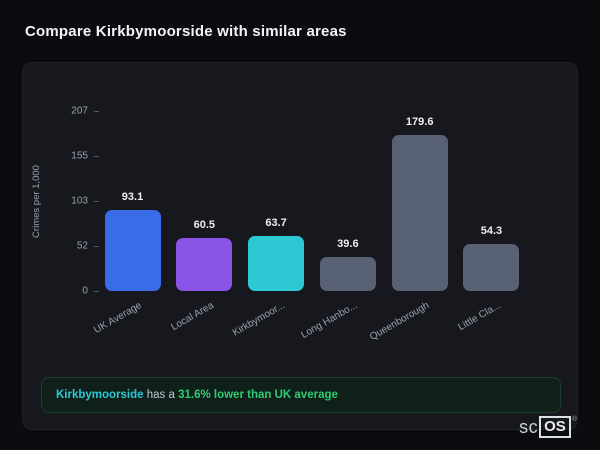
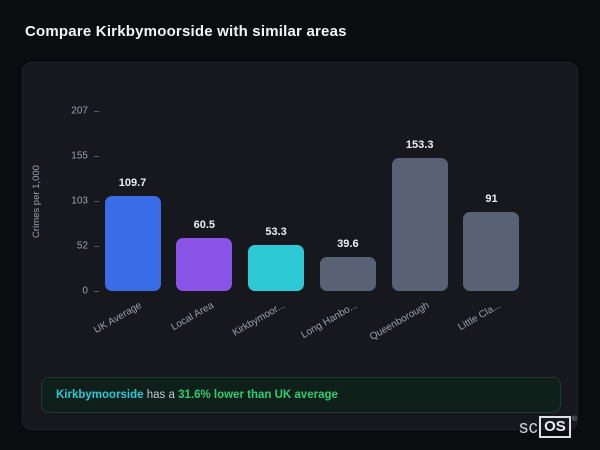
UK Average: 93.1 -> 109.7
Kirkbymoor...: 63.7 -> 53.3
Queenborough: 179.6 -> 153.3
Little Cla...: 54.3 -> 91
